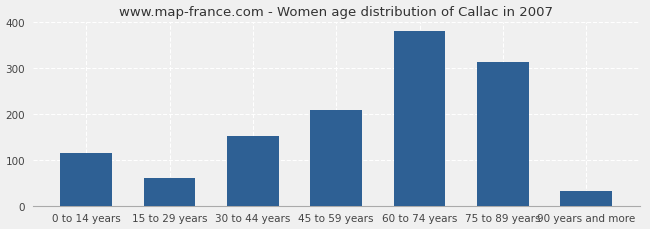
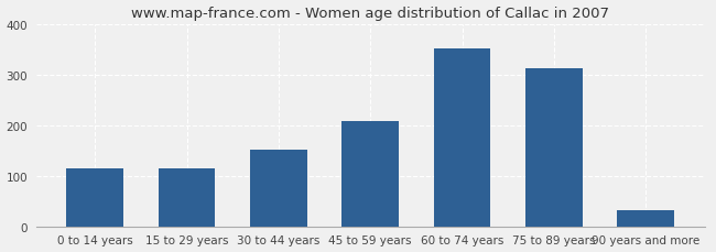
15 to 29 years: 60 -> 114
60 to 74 years: 380 -> 351
